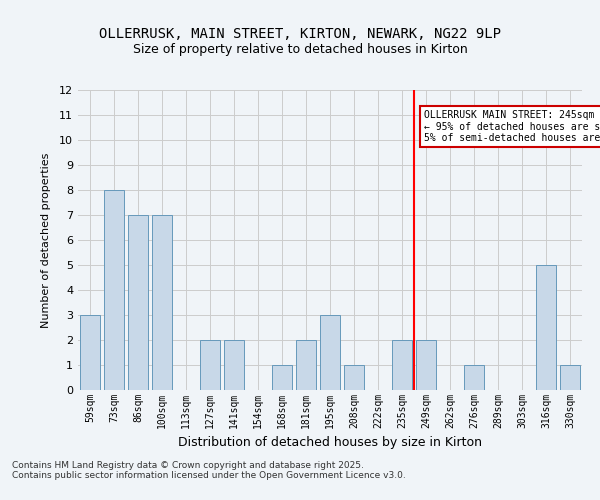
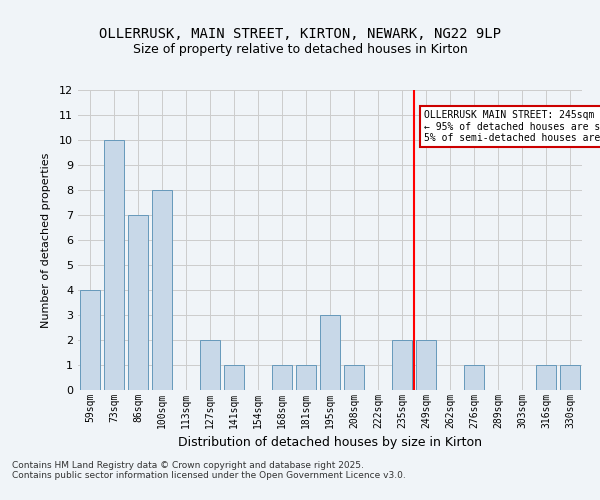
59sqm: 3 -> 4
73sqm: 8 -> 10
100sqm: 7 -> 8
141sqm: 2 -> 1
181sqm: 2 -> 1
316sqm: 5 -> 1
